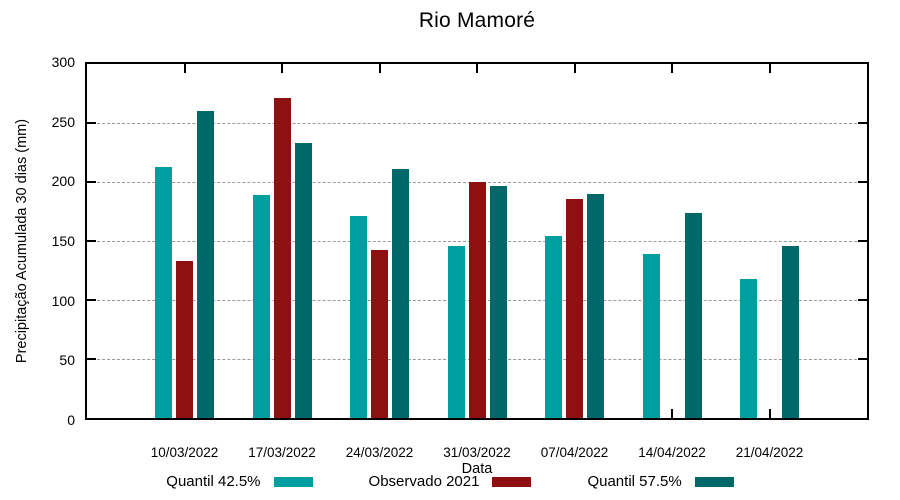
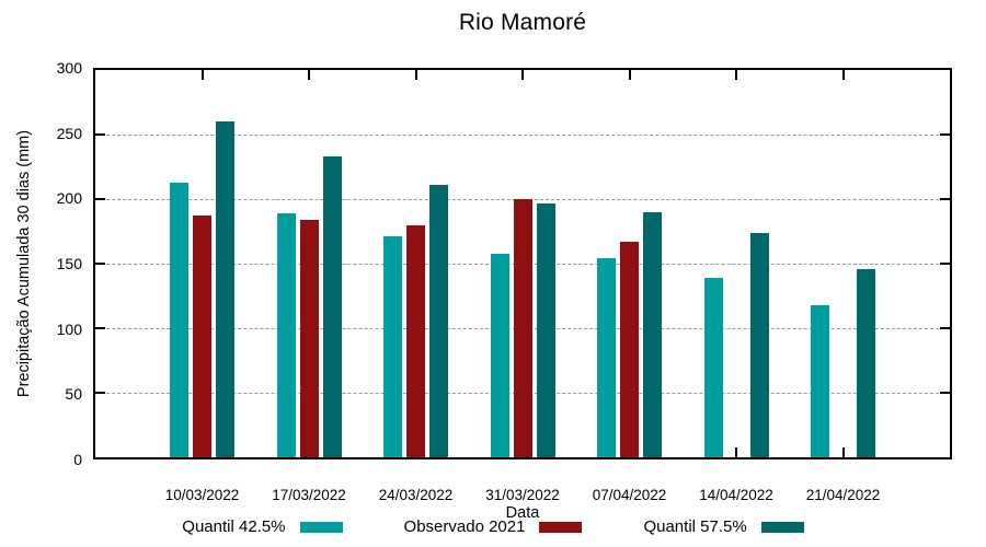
Observado 2021/10/03/2022: 133 -> 187
Observado 2021/17/03/2022: 271 -> 184
Observado 2021/24/03/2022: 142 -> 180
Quantil 42.5%/31/03/2022: 146 -> 158
Observado 2021/07/04/2022: 186 -> 167
